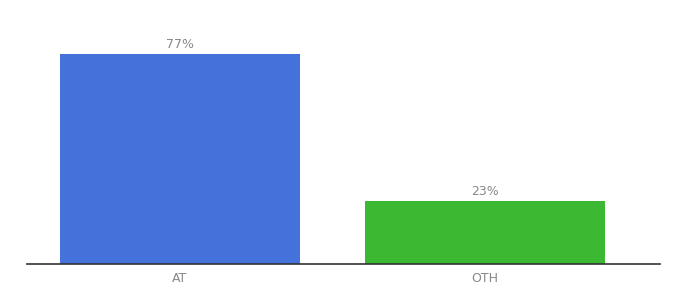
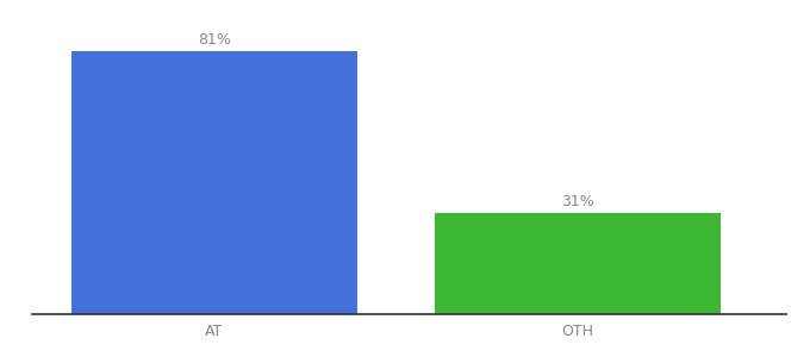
AT: 77% -> 81%
OTH: 23% -> 31%
